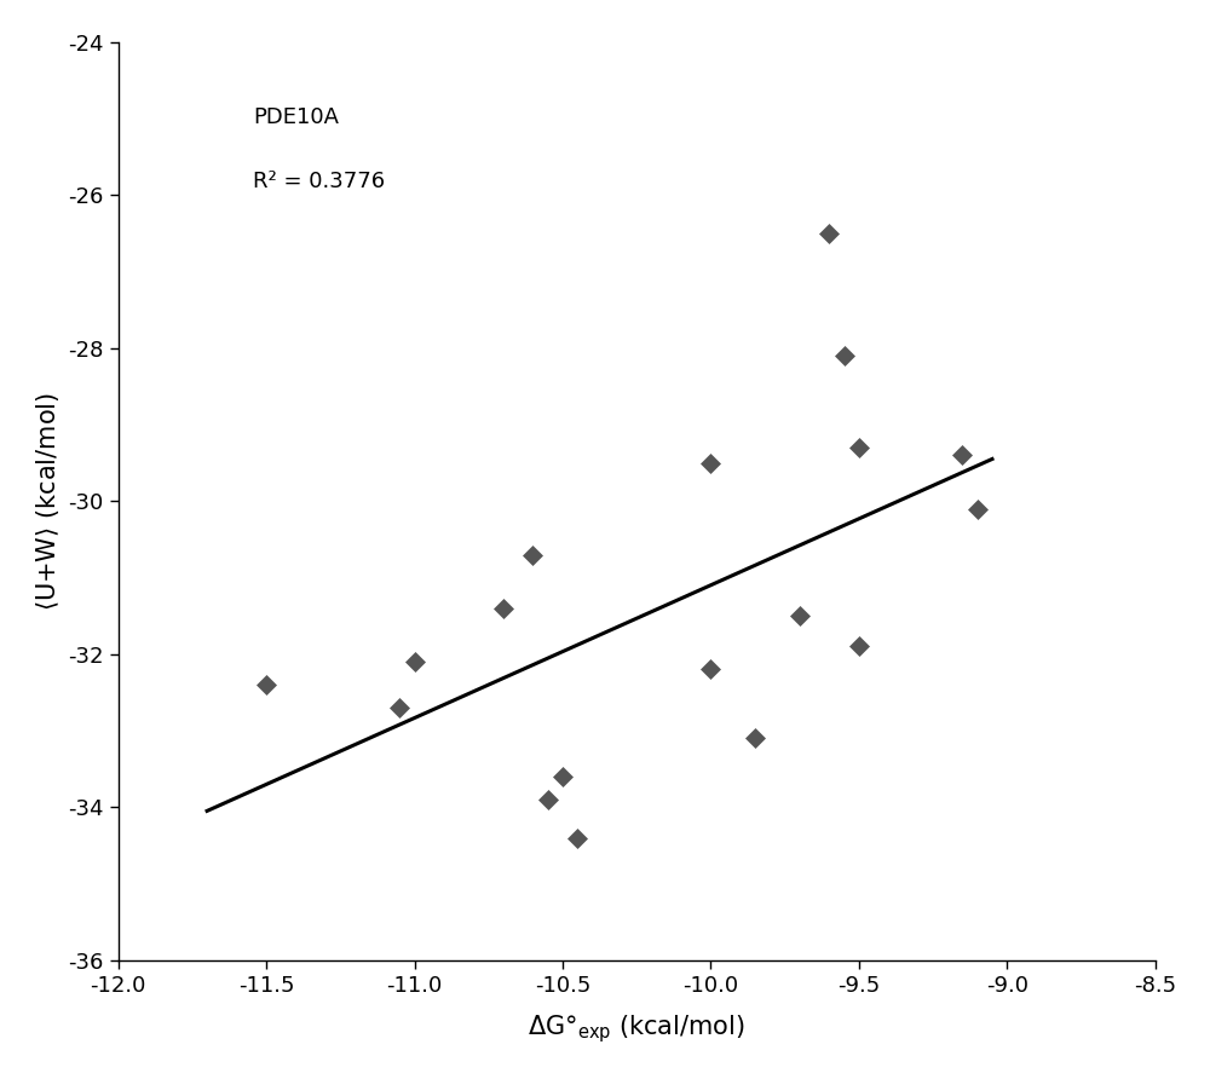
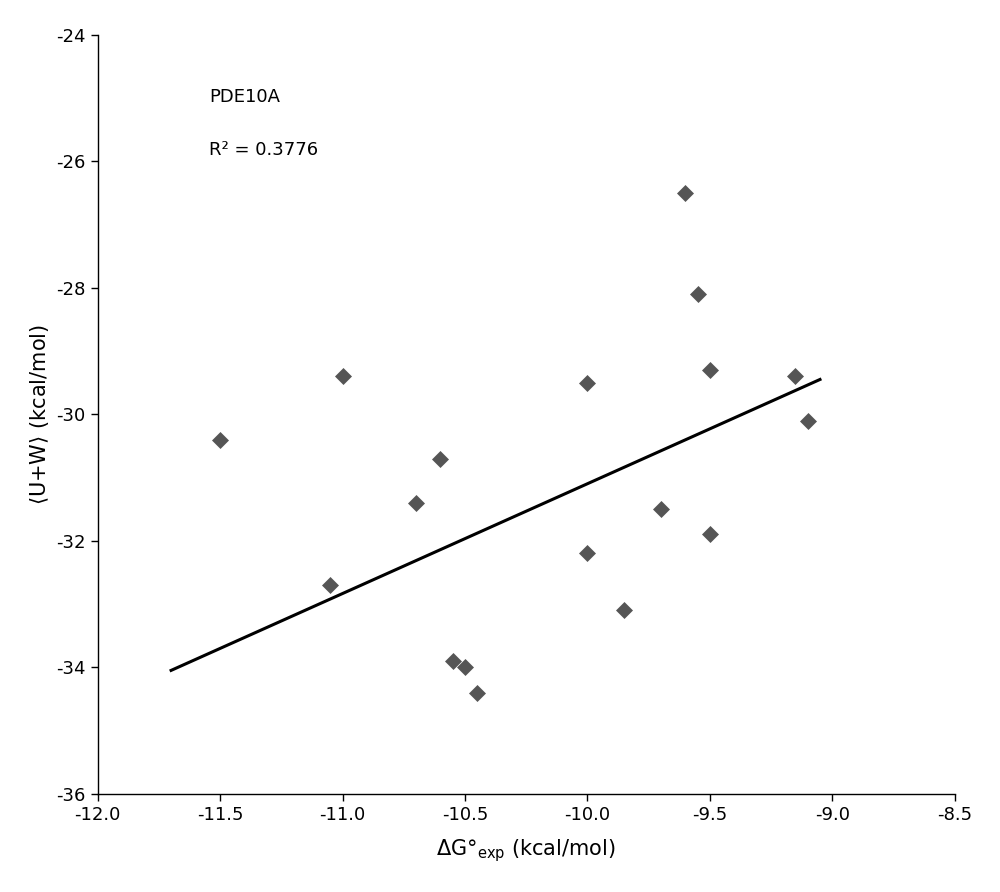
-11.5: -32.4 -> -30.4
-11.0: -32.1 -> -29.4
-10.5: -33.6 -> -34.0
